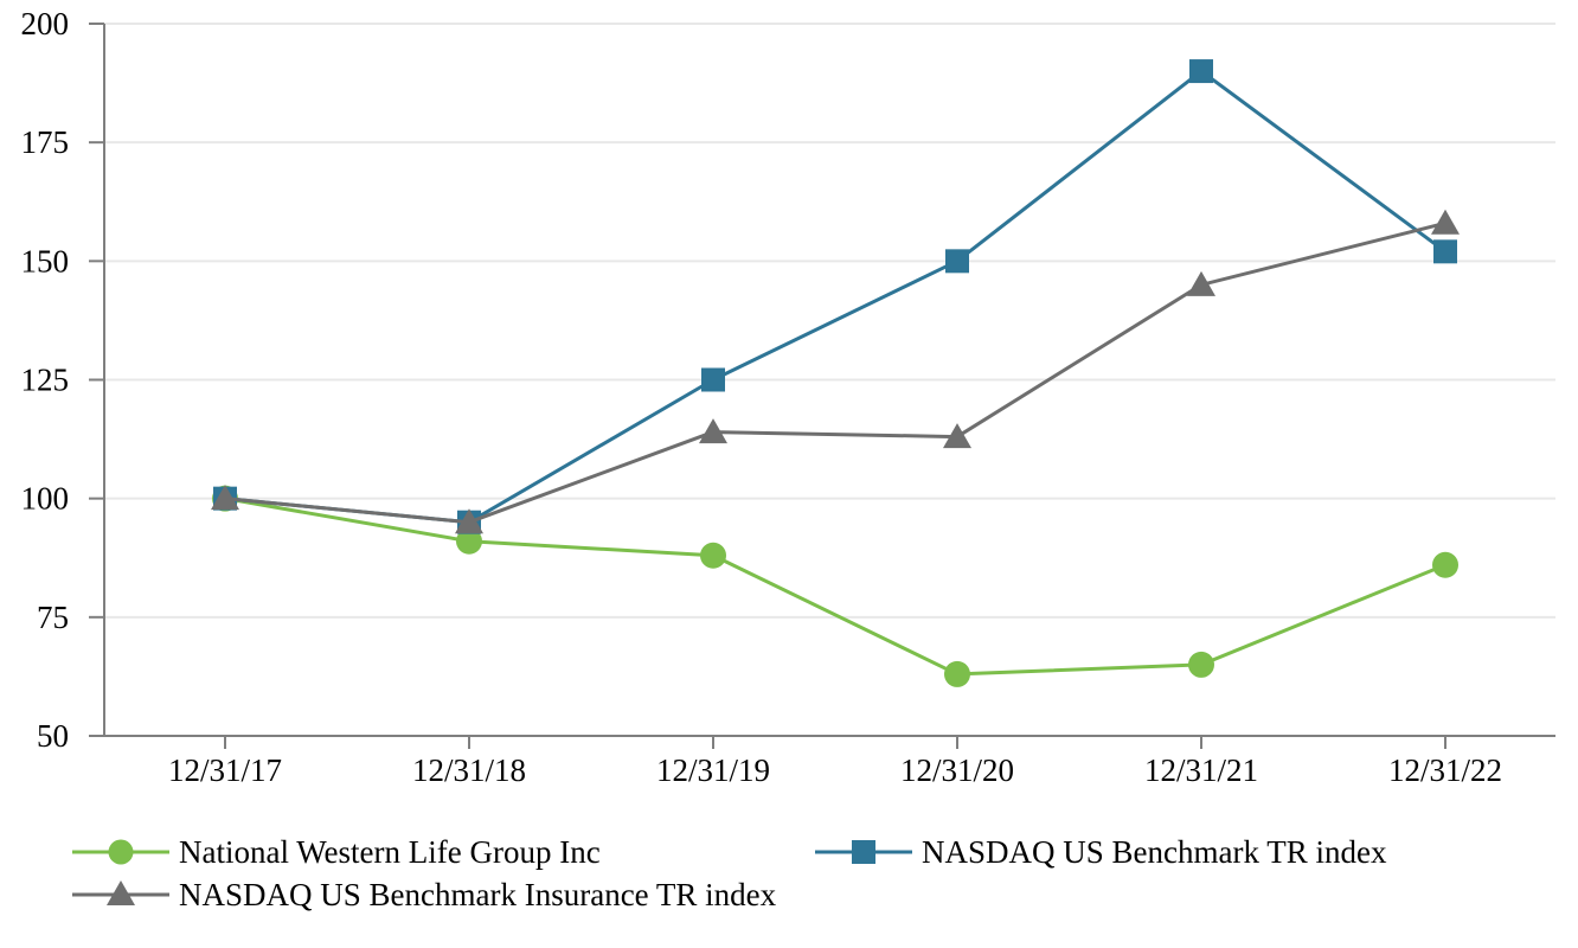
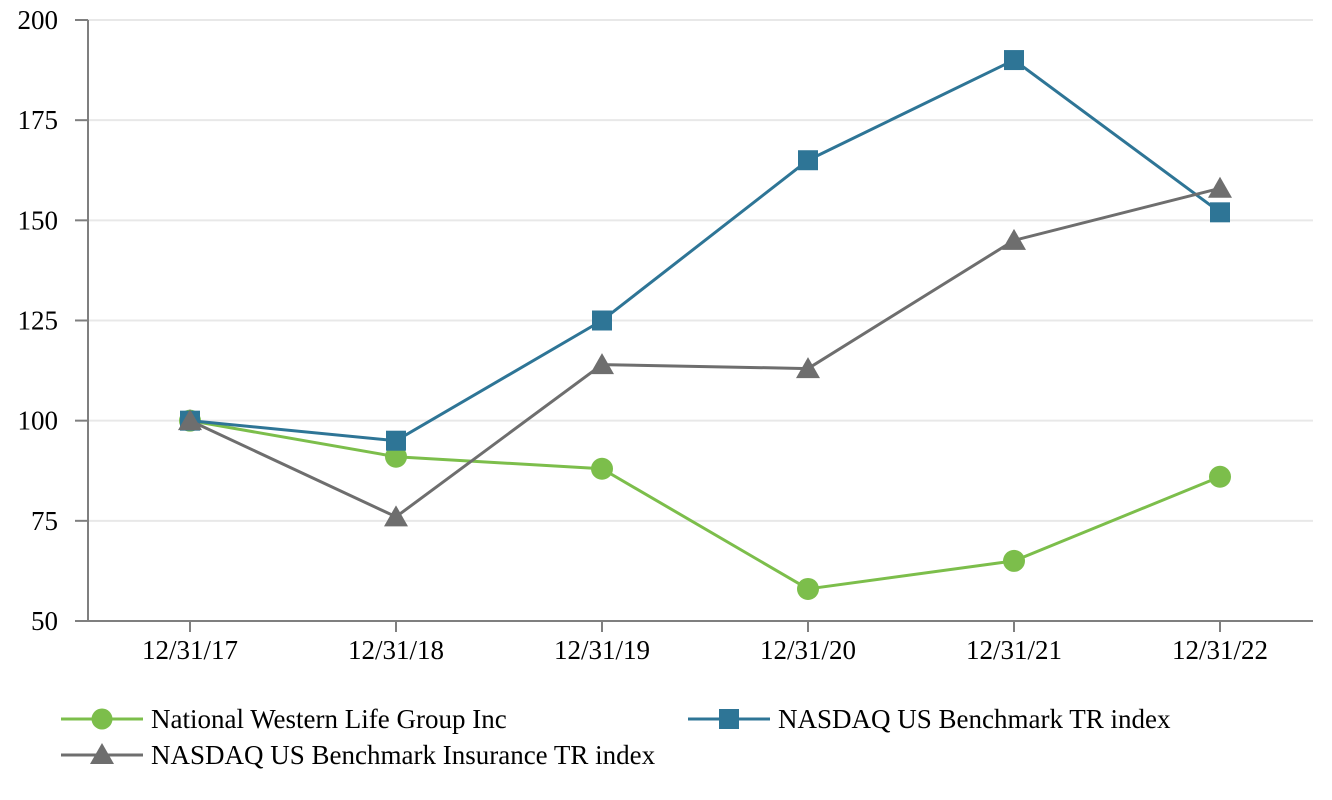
NASDAQ US Benchmark Insurance TR index/12/31/18: 95 -> 76
National Western Life Group Inc/12/31/20: 63 -> 58
NASDAQ US Benchmark TR index/12/31/20: 150 -> 165
